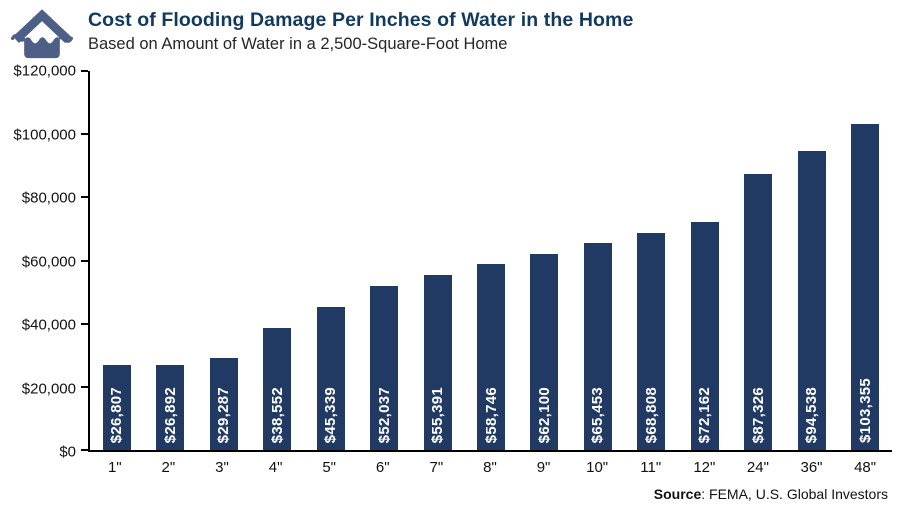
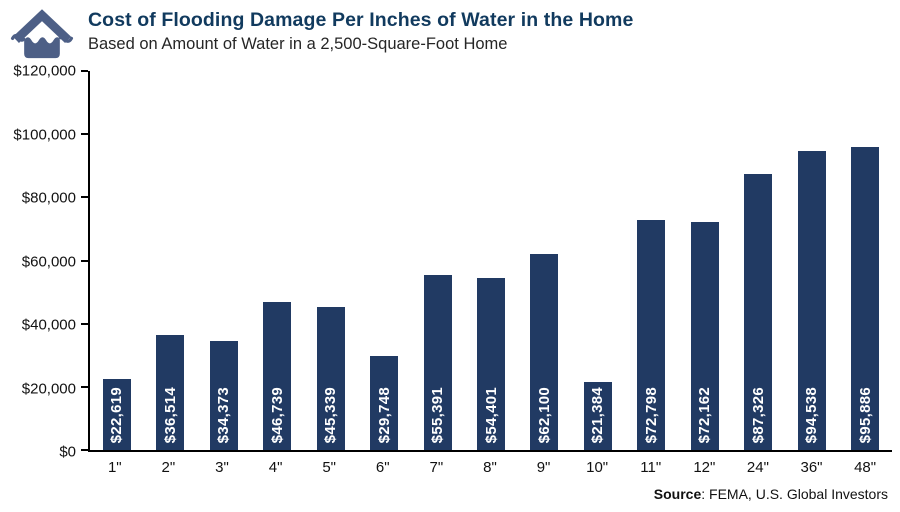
1": $26,807 -> $22,619
2": $26,892 -> $36,514
3": $29,287 -> $34,373
4": $38,552 -> $46,739
6": $52,037 -> $29,748
8": $58,746 -> $54,401
10": $65,453 -> $21,384
11": $68,808 -> $72,798
48": $103,355 -> $95,886
